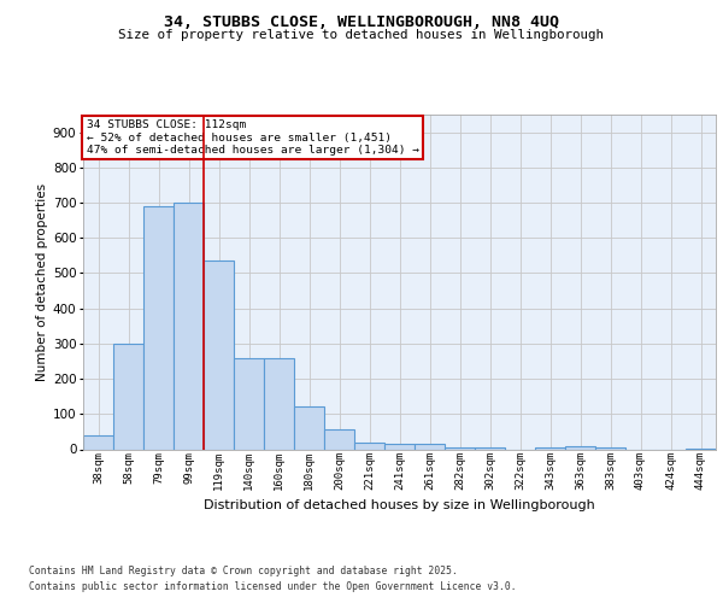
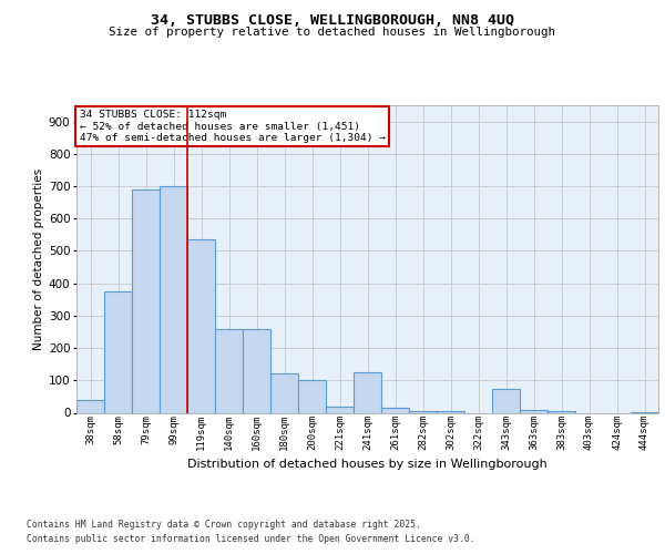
58sqm: 300 -> 375
200sqm: 55 -> 100
241sqm: 15 -> 125
343sqm: 5 -> 75
